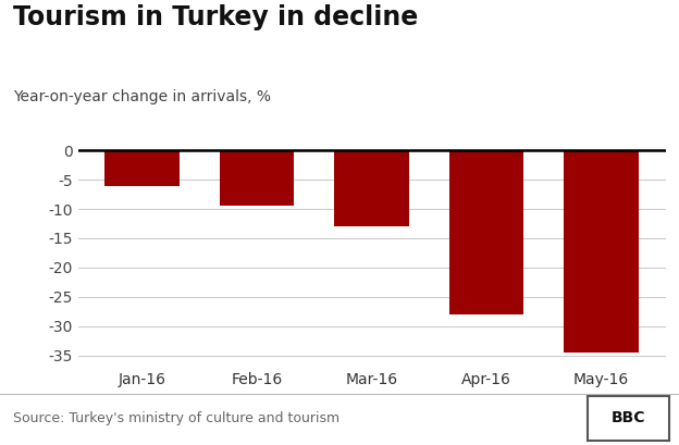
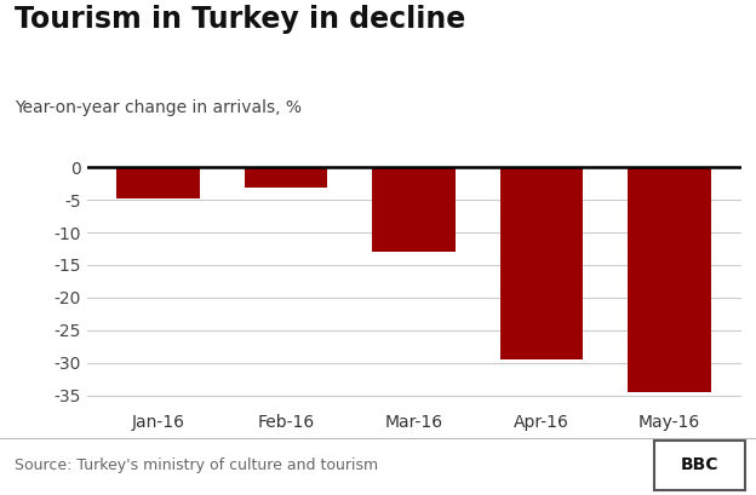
Jan-16: -6.0 -> -4.8
Feb-16: -9.5 -> -3.2
Apr-16: -28.0 -> -29.4
